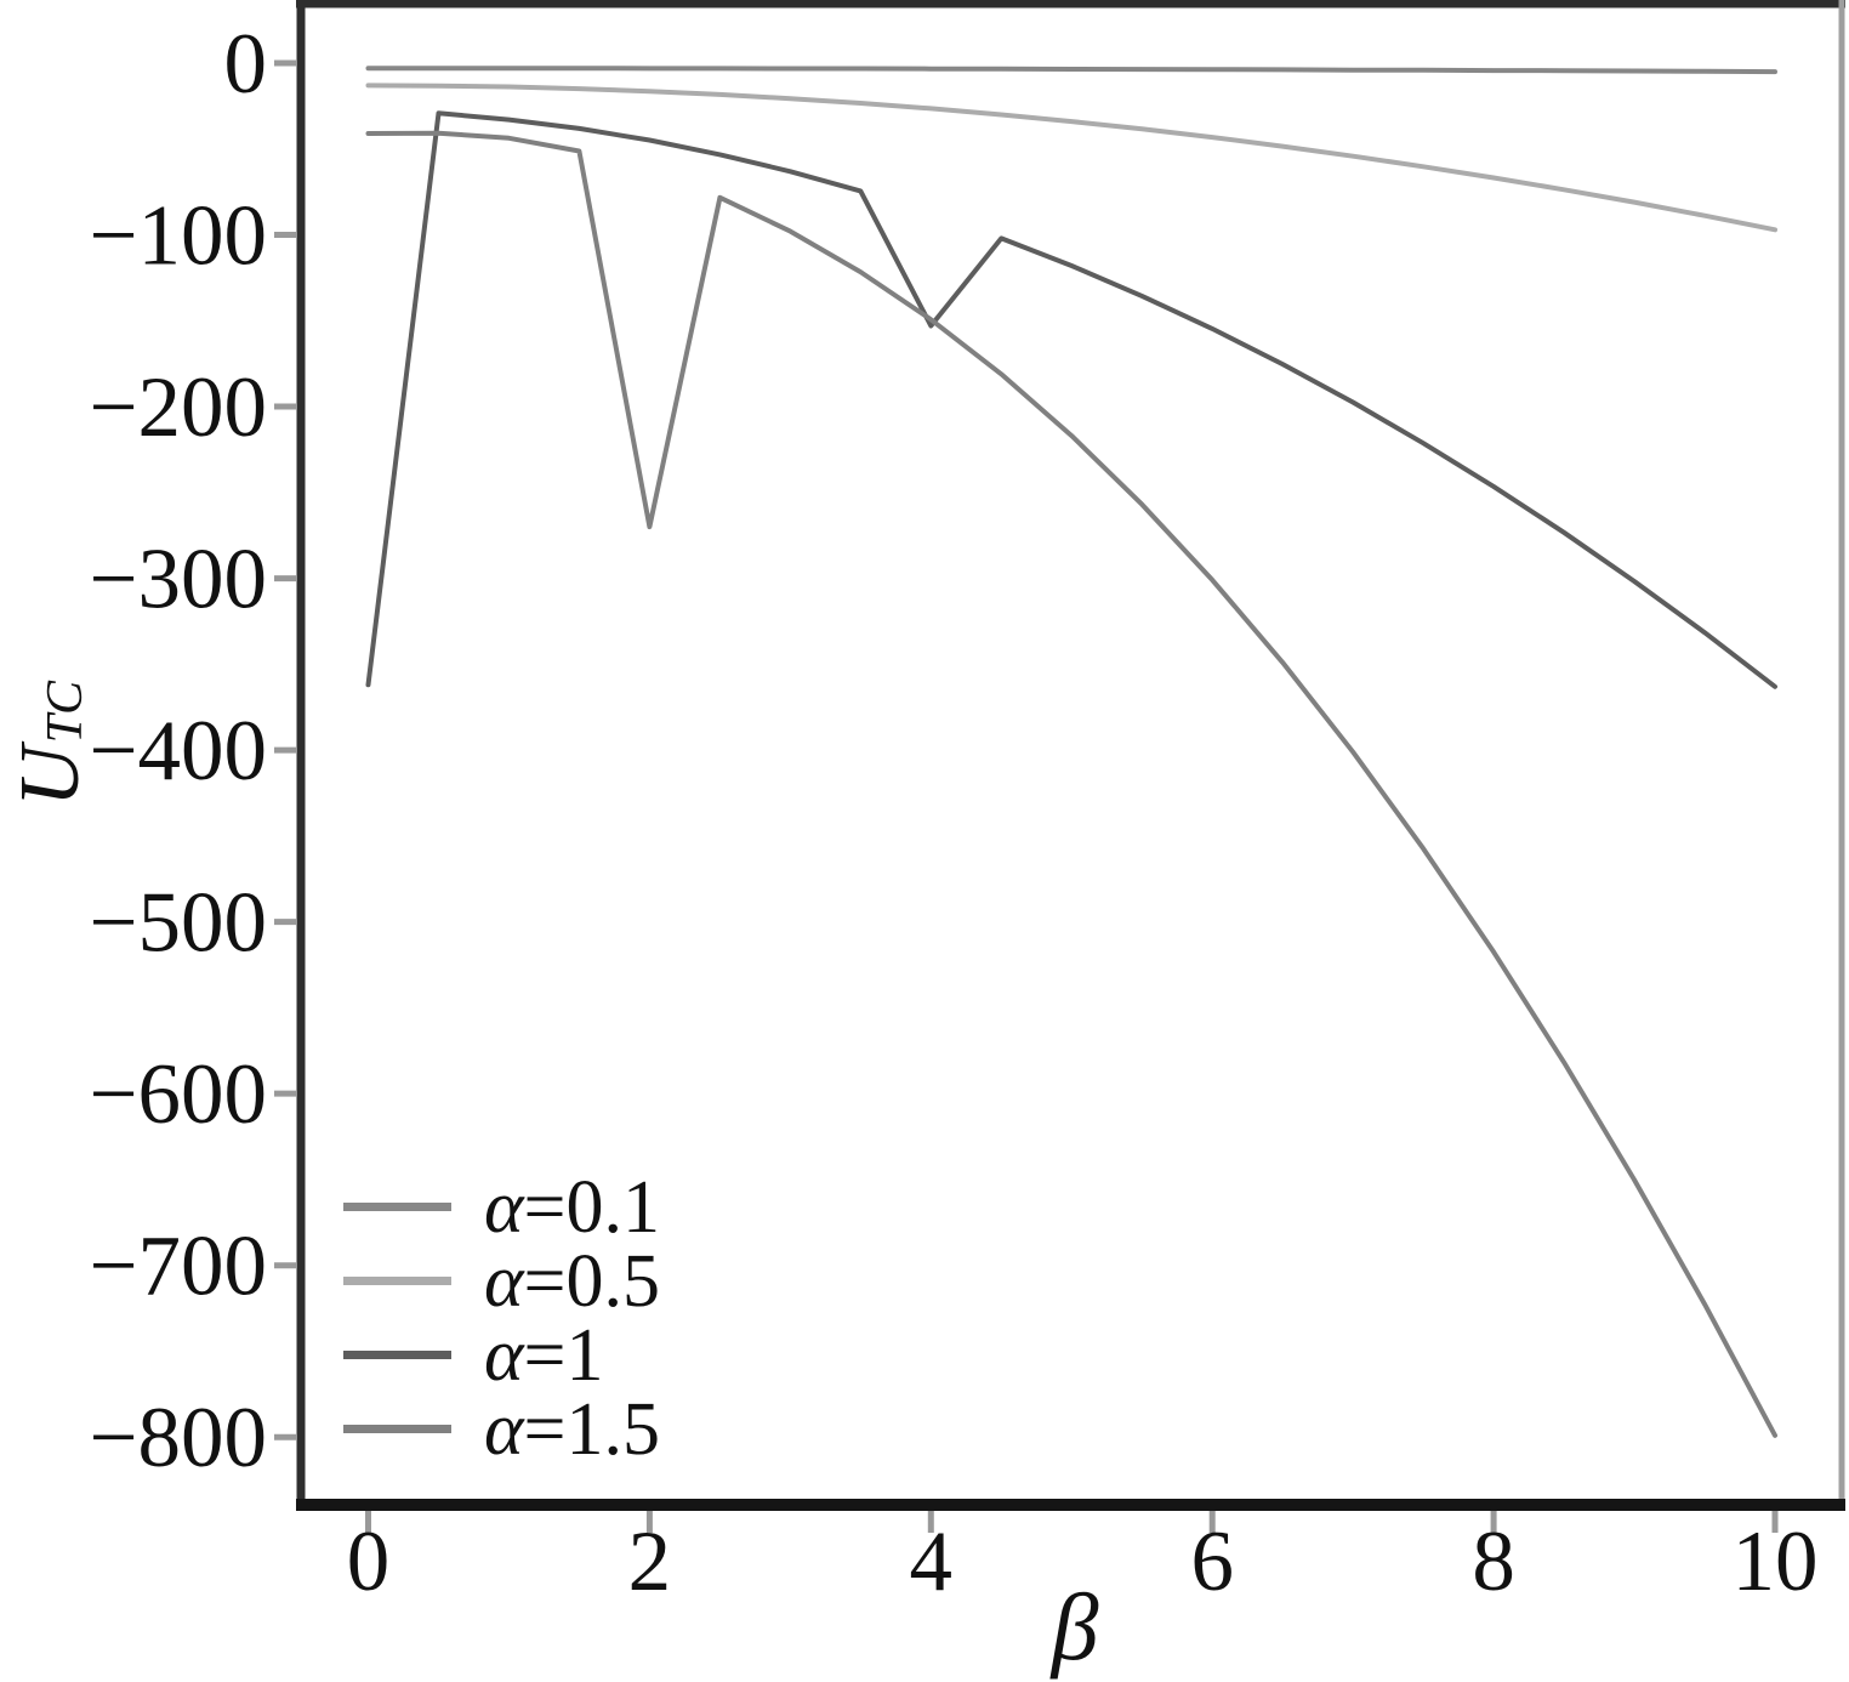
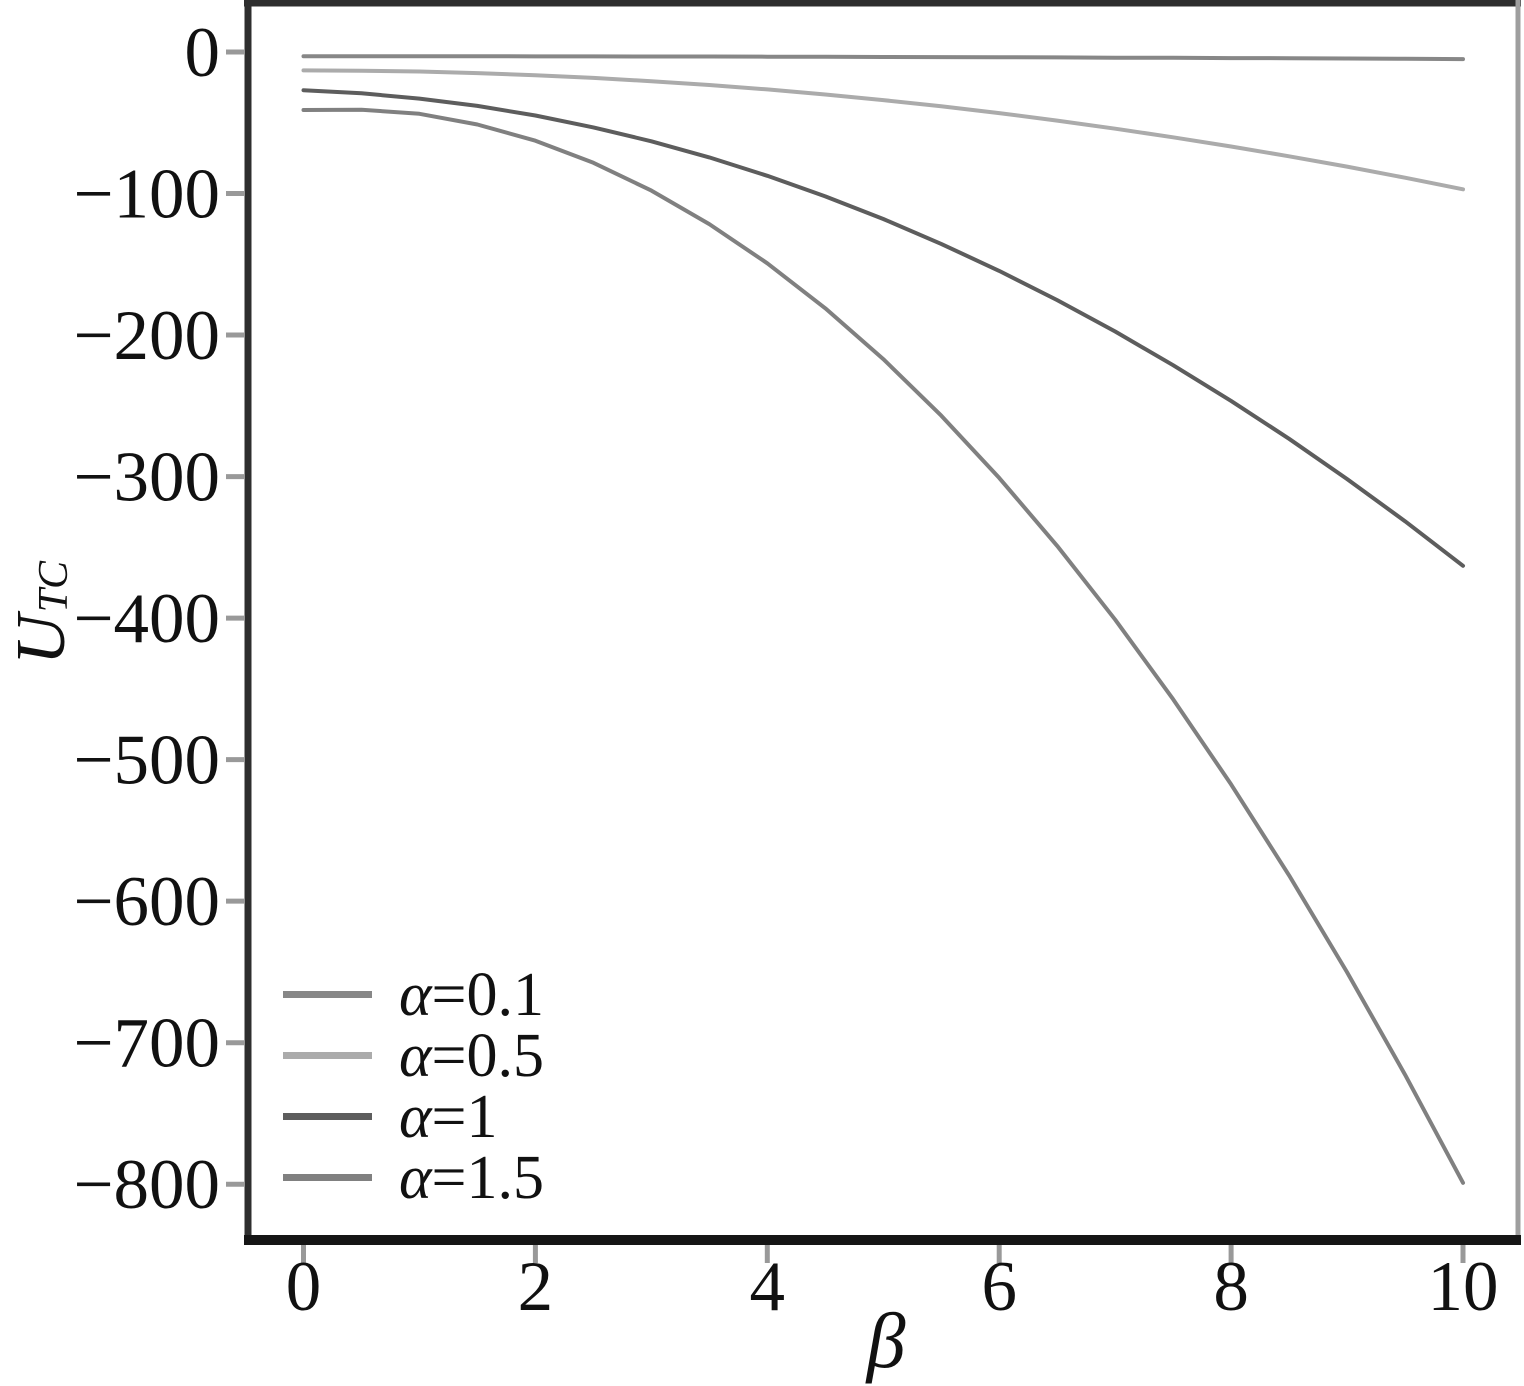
α=1/0: -362 -> -27
α=1.5/2: -270 -> -63
α=1/4: -153 -> -88
